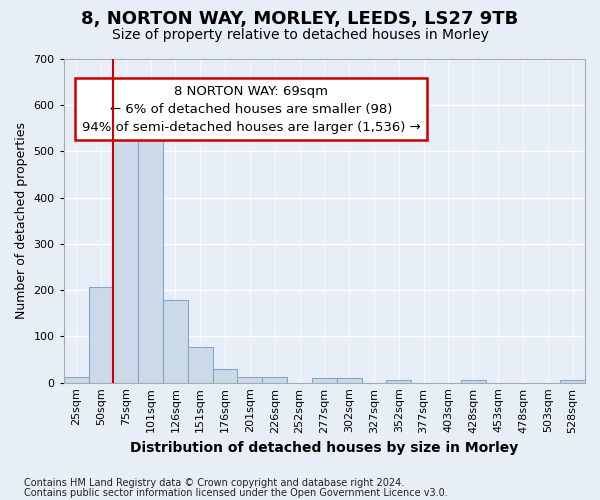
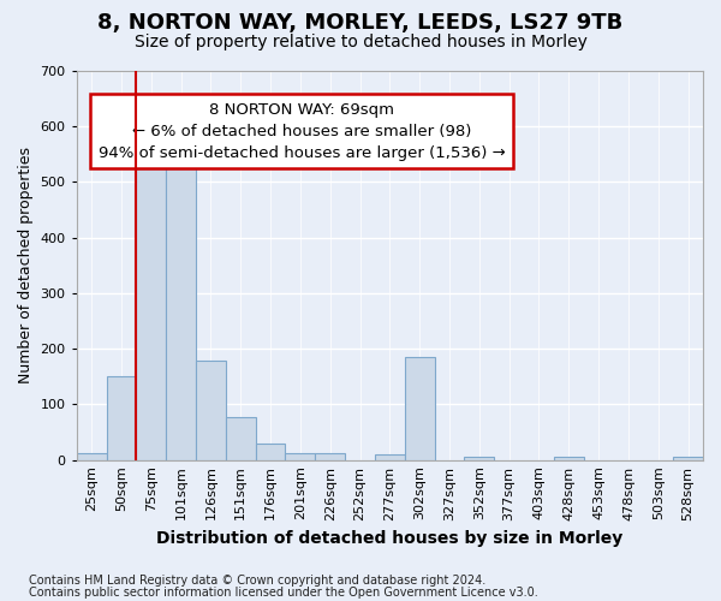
50sqm: 207 -> 150
302sqm: 10 -> 185
